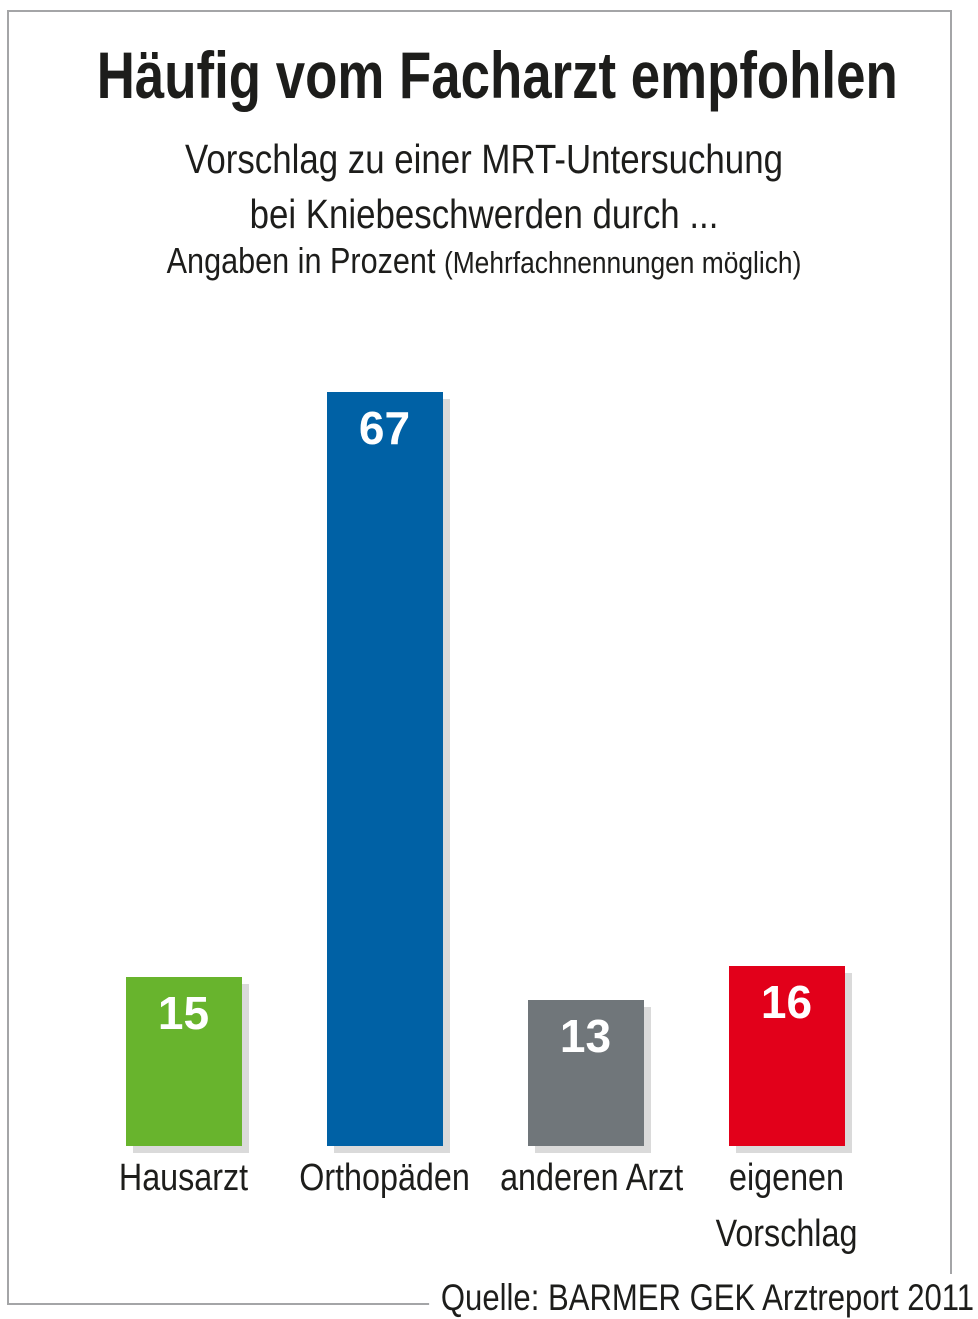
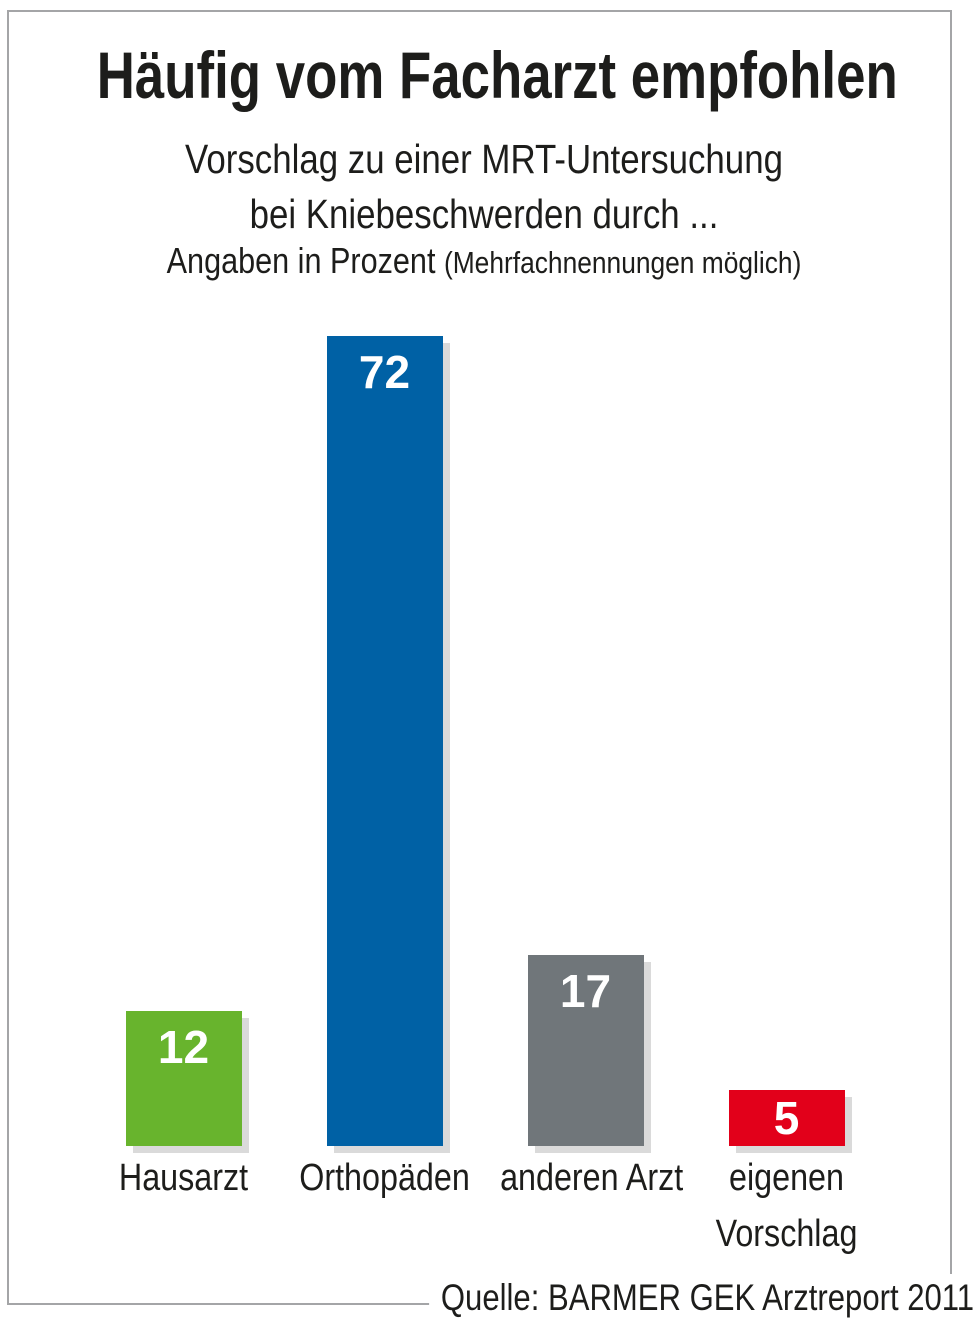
Hausarzt: 15 -> 12
Orthopäden: 67 -> 72
anderen Arzt: 13 -> 17
eigenen Vorschlag: 16 -> 5
